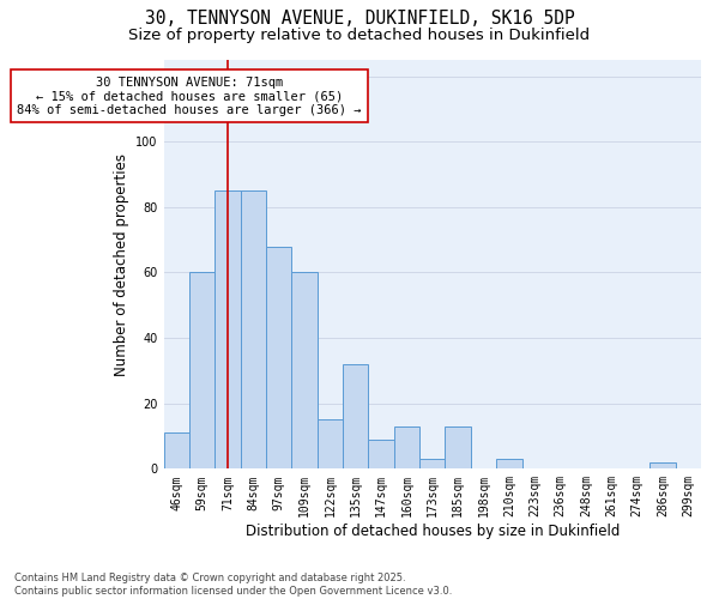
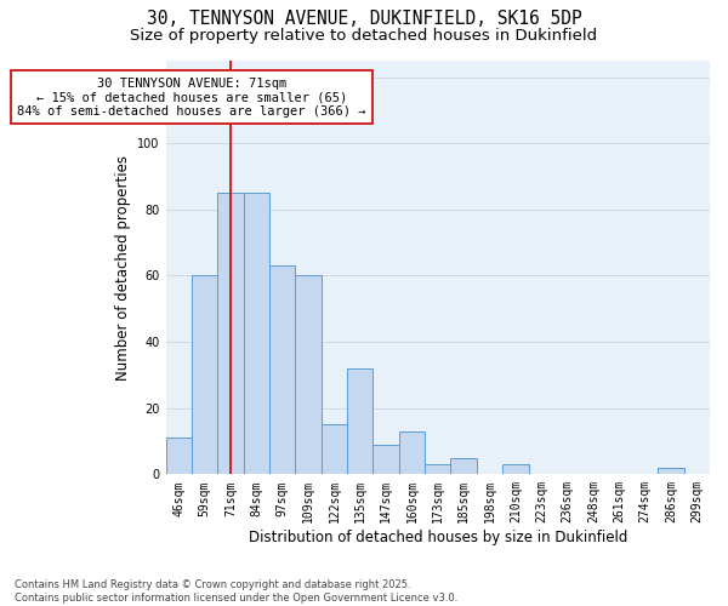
97sqm: 68 -> 63
185sqm: 13 -> 5
